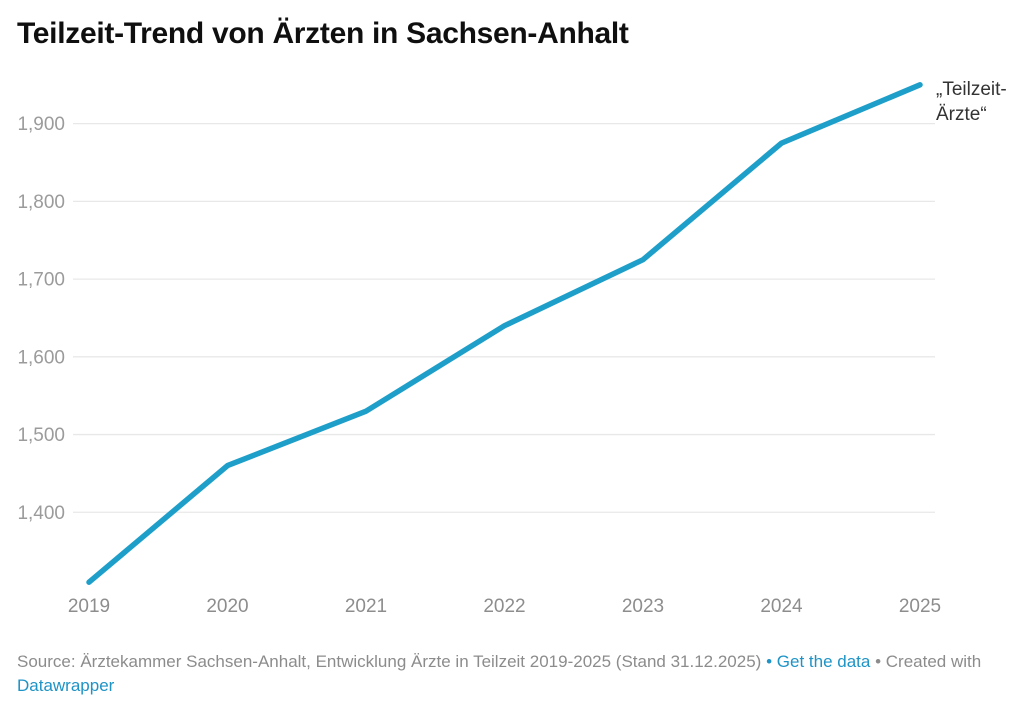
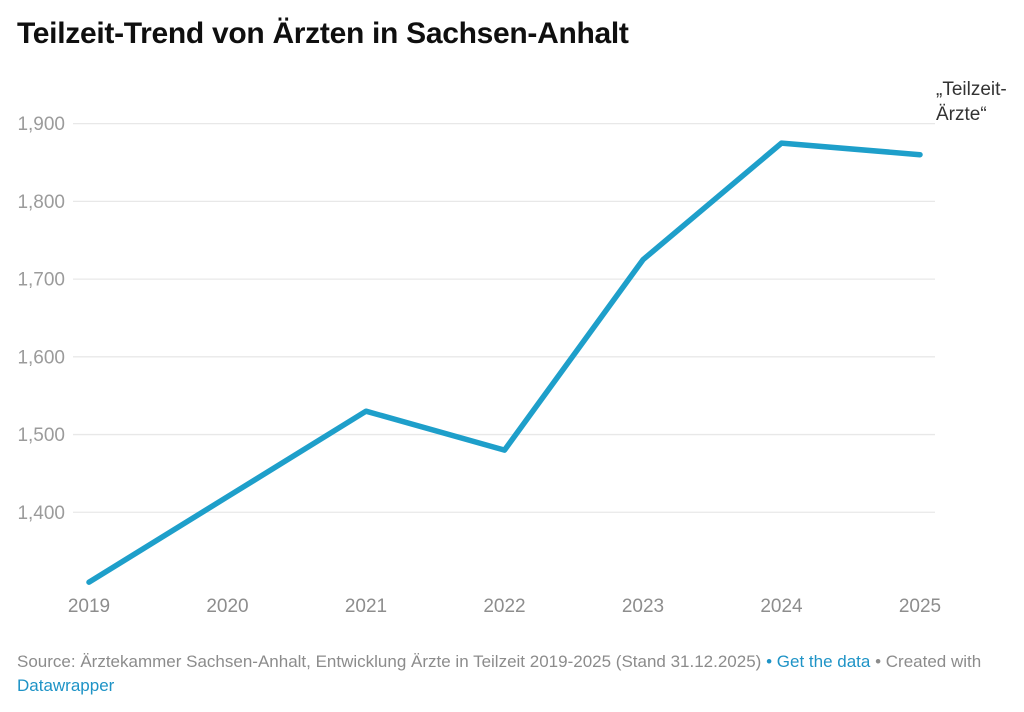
2020: 1460 -> 1420
2022: 1640 -> 1480
2025: 1950 -> 1860
